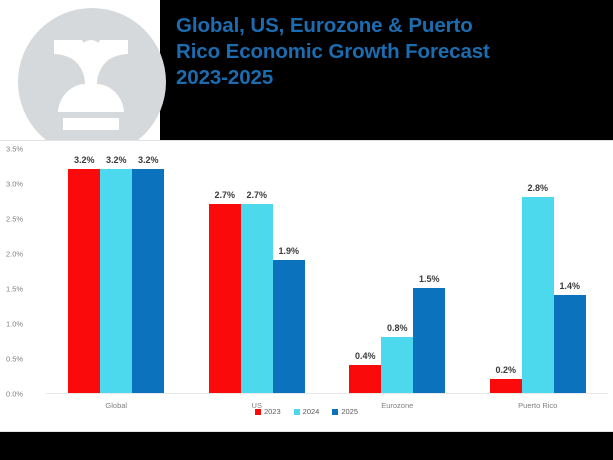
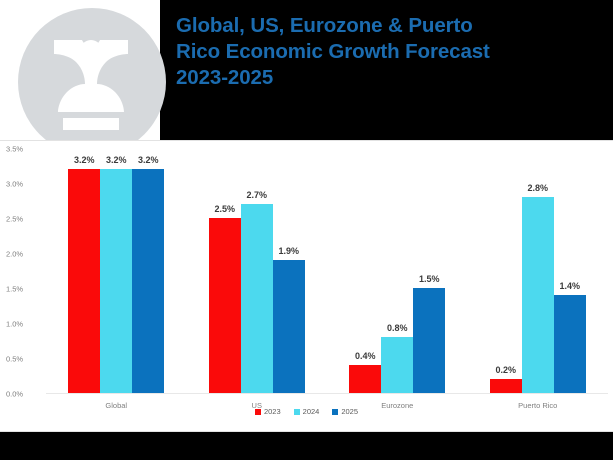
2023/US: 2.7% -> 2.5%
